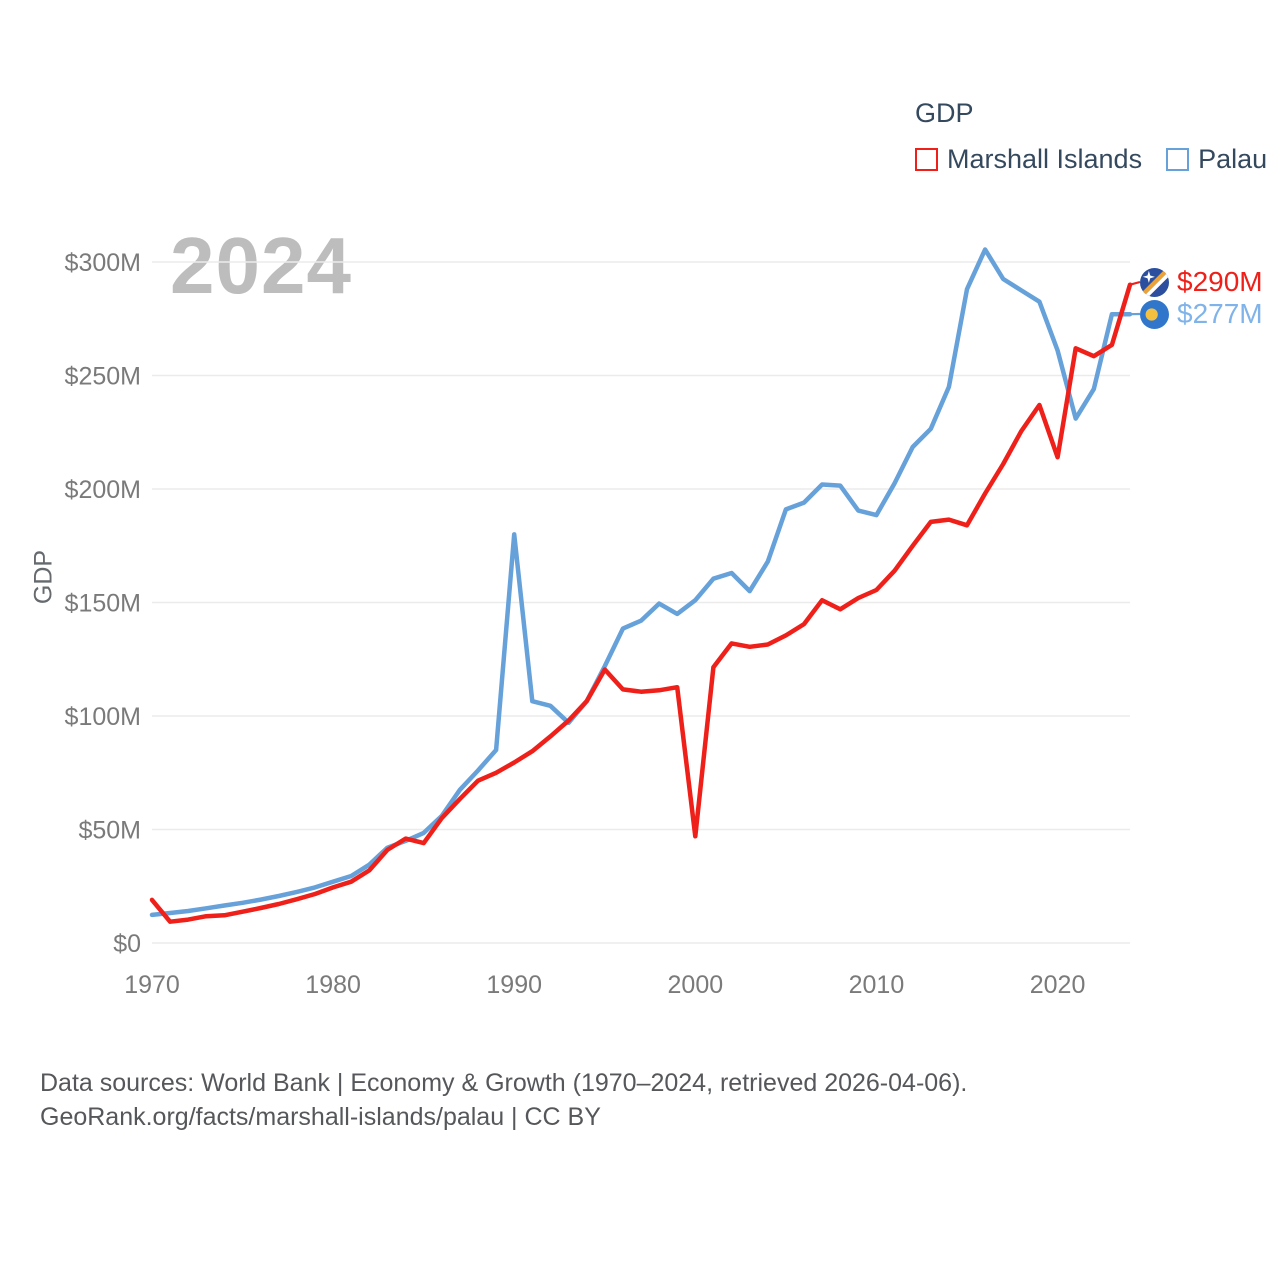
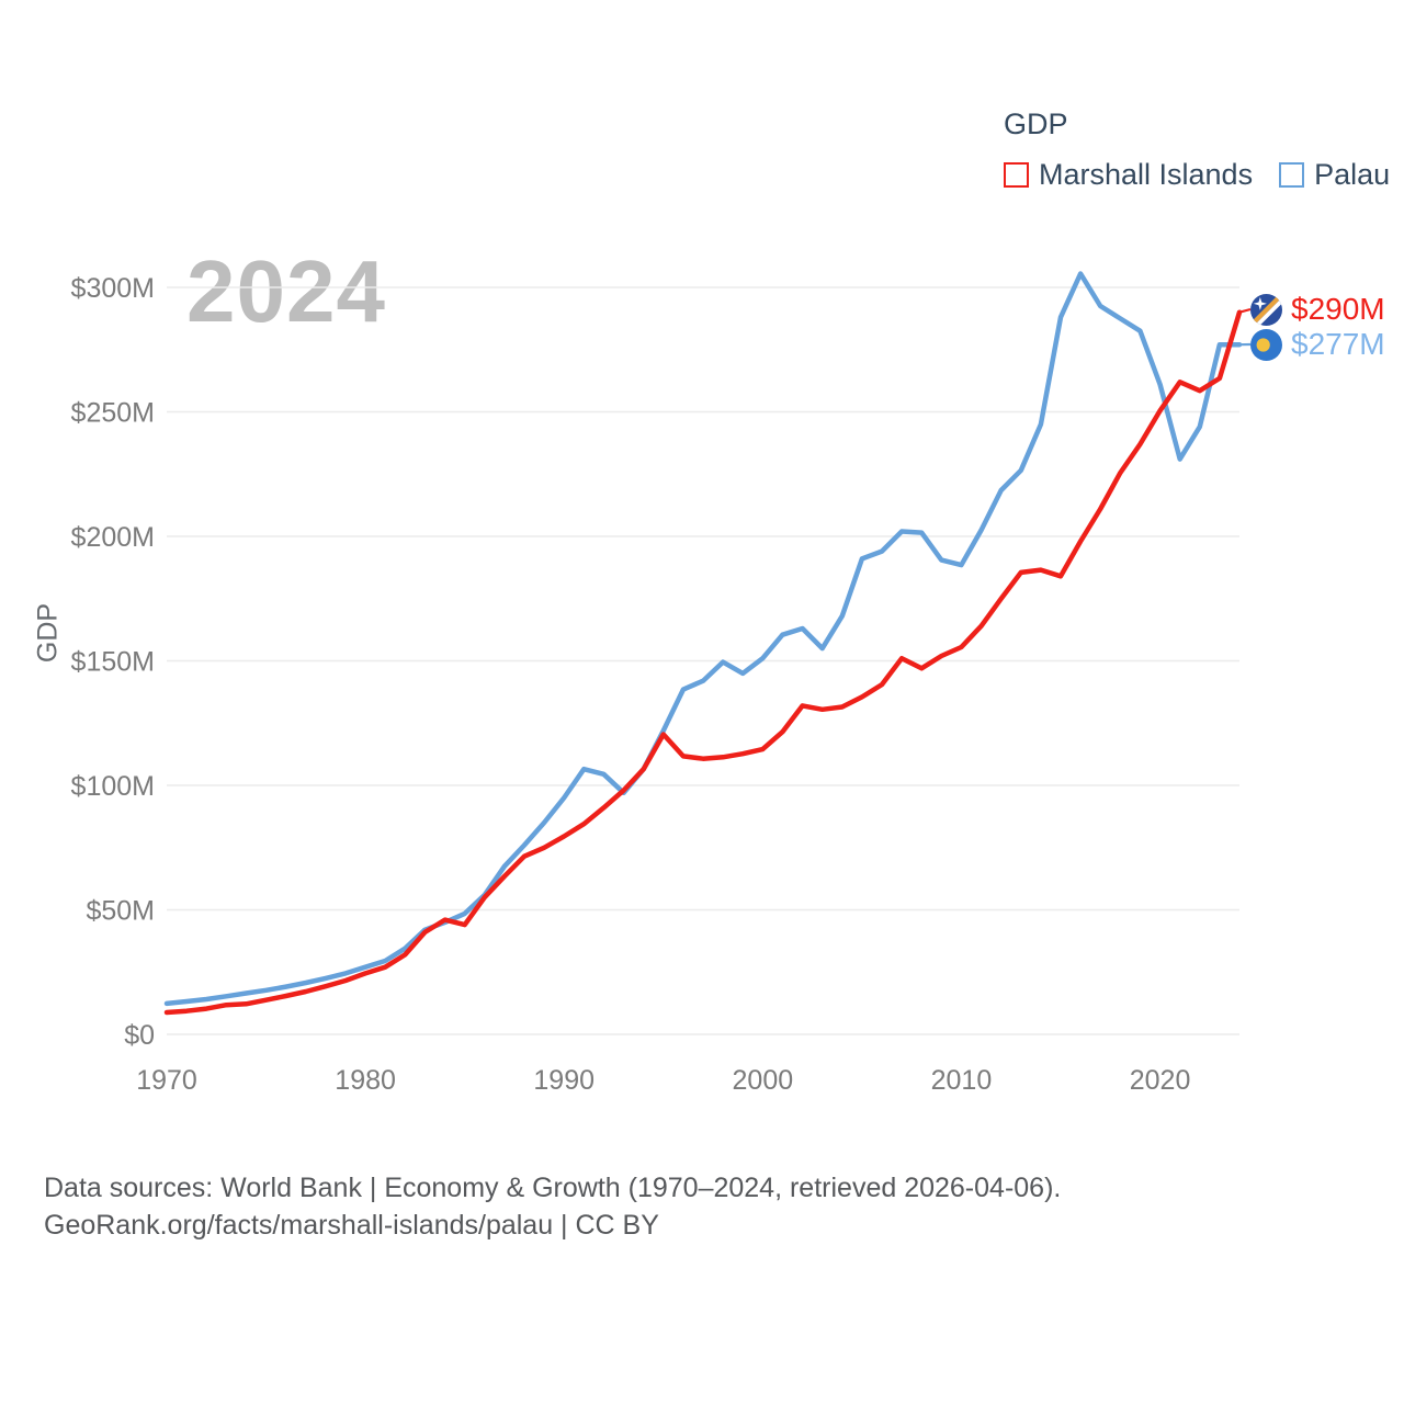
Marshall Islands/1970: $19M -> $9M
Palau/1990: $180M -> $95M
Marshall Islands/2000: $47M -> $114M
Marshall Islands/2020: $214M -> $250M
